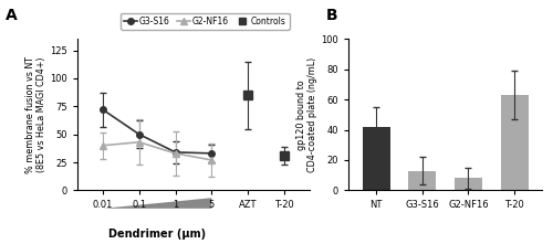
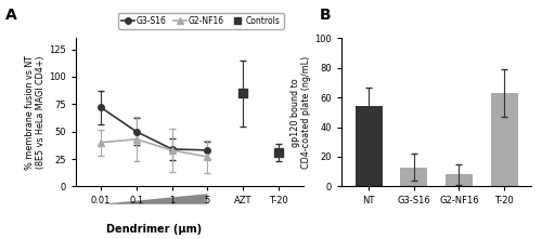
NT: 42 -> 54
